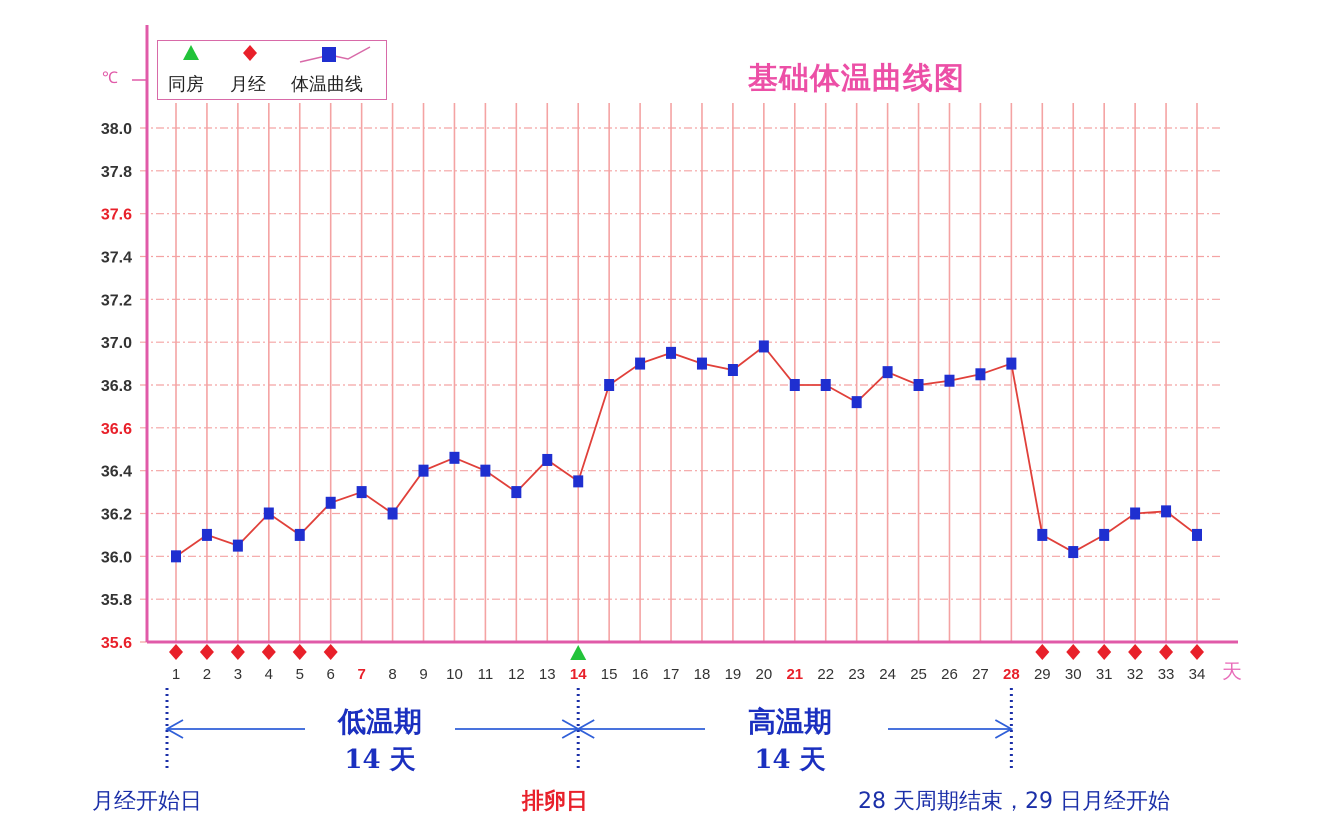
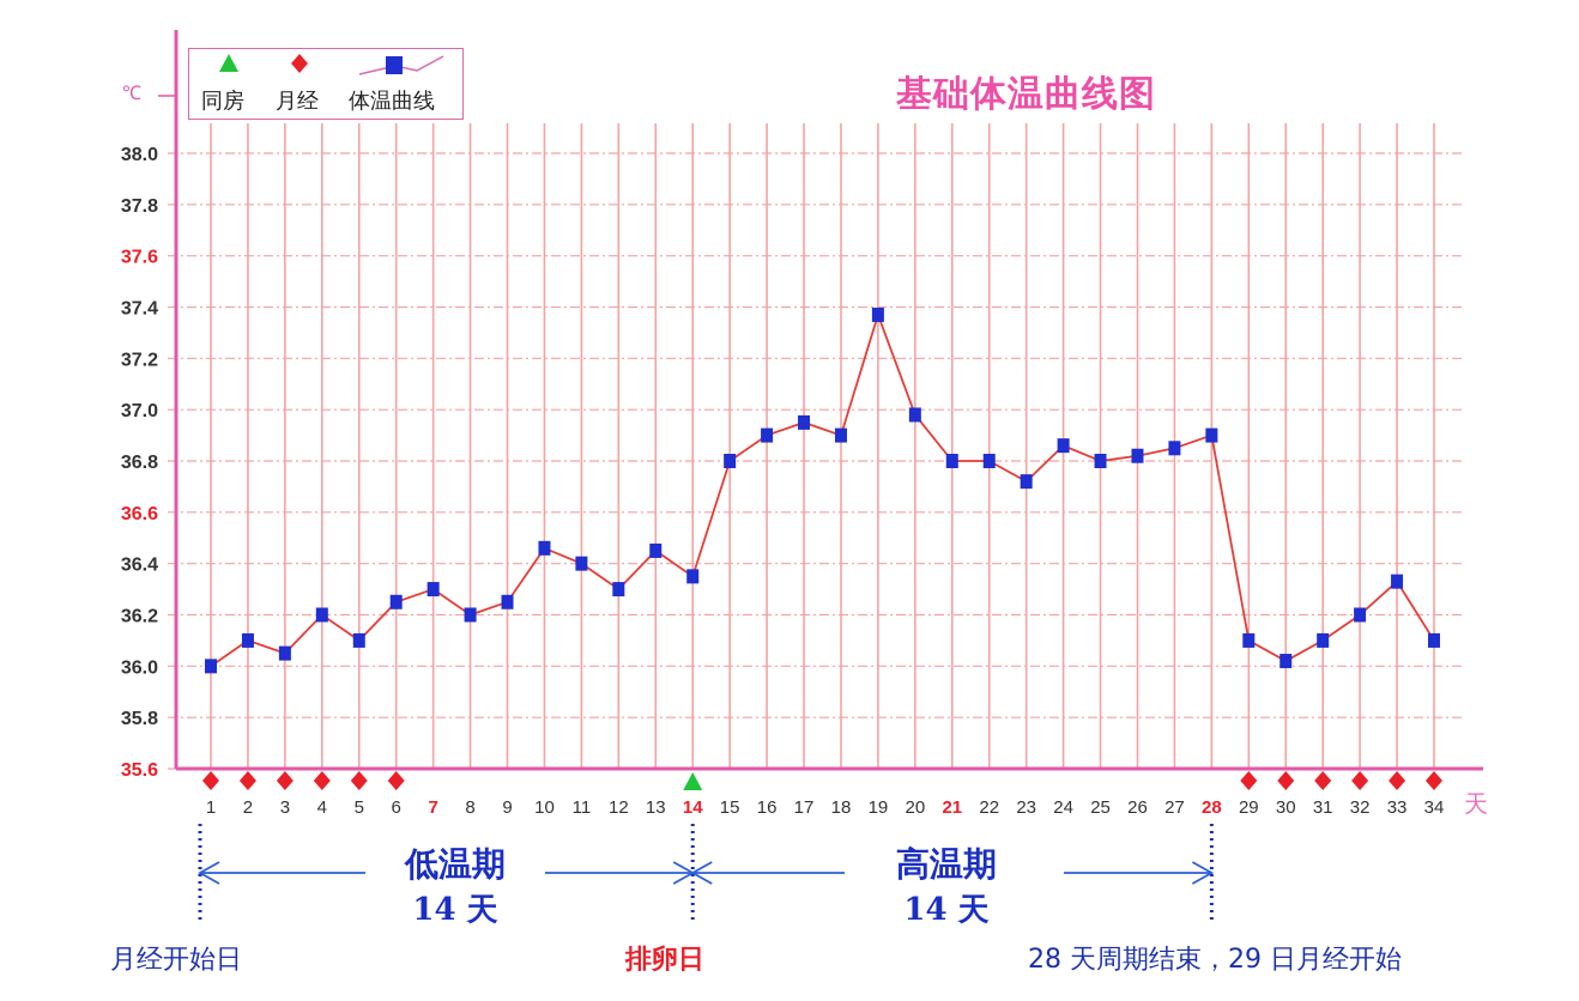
9: 36.40 -> 36.25
19: 36.87 -> 37.37
33: 36.21 -> 36.33
